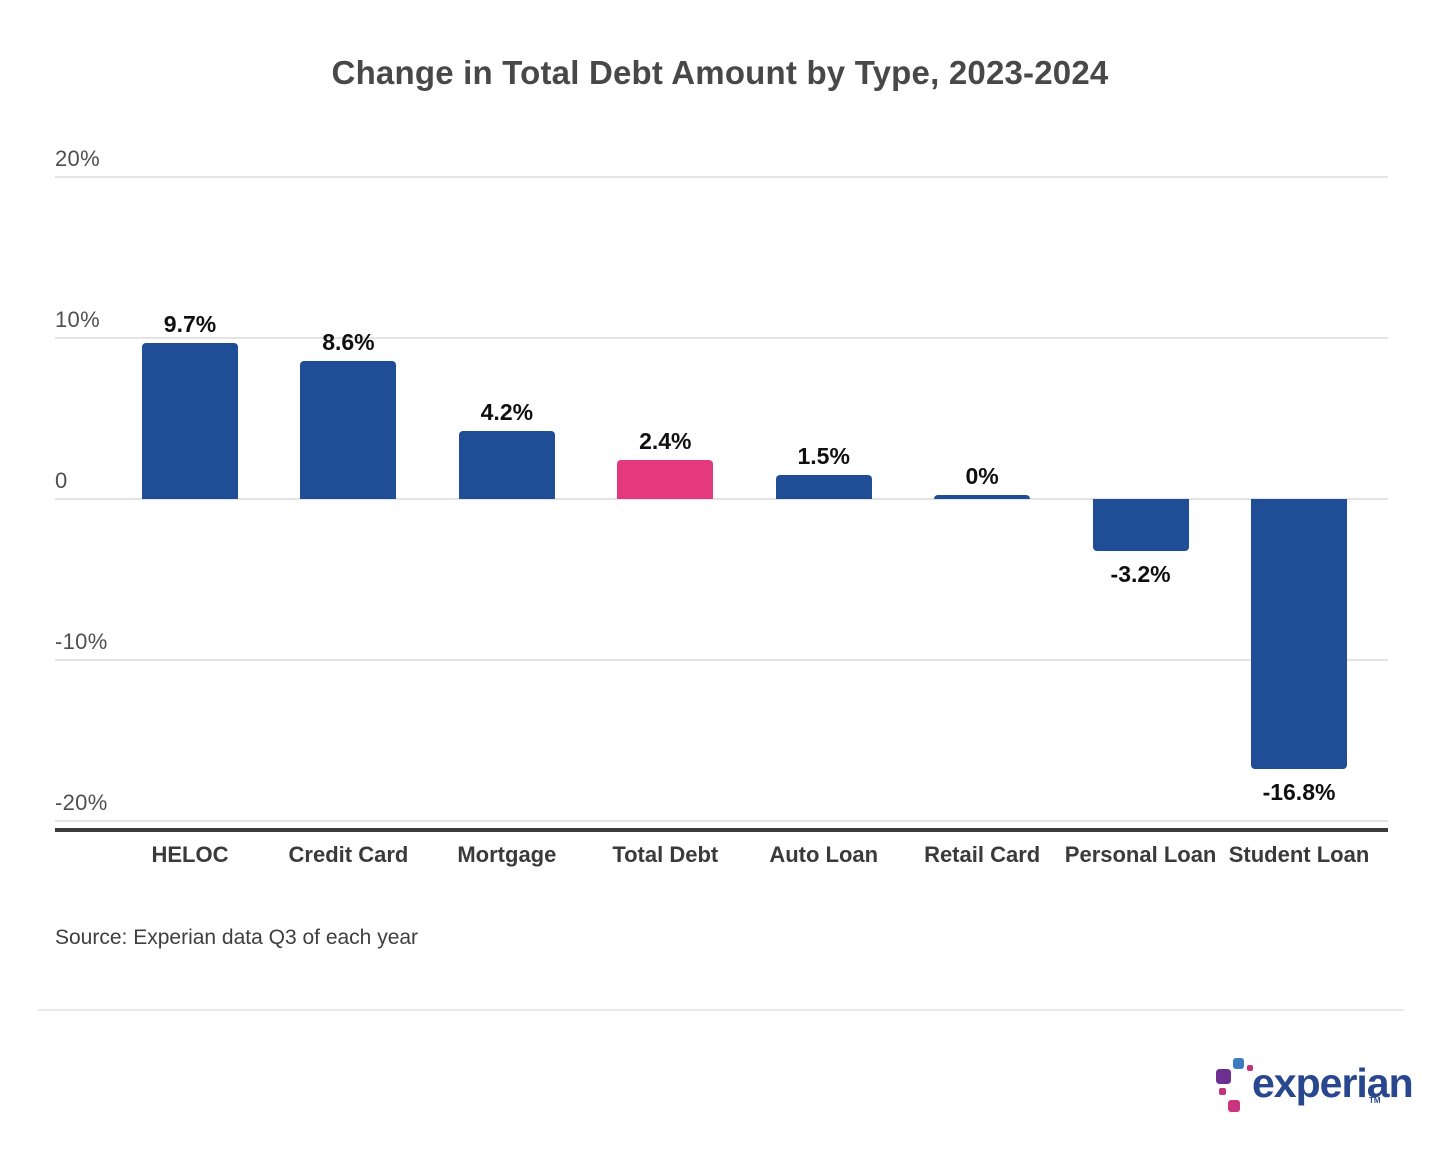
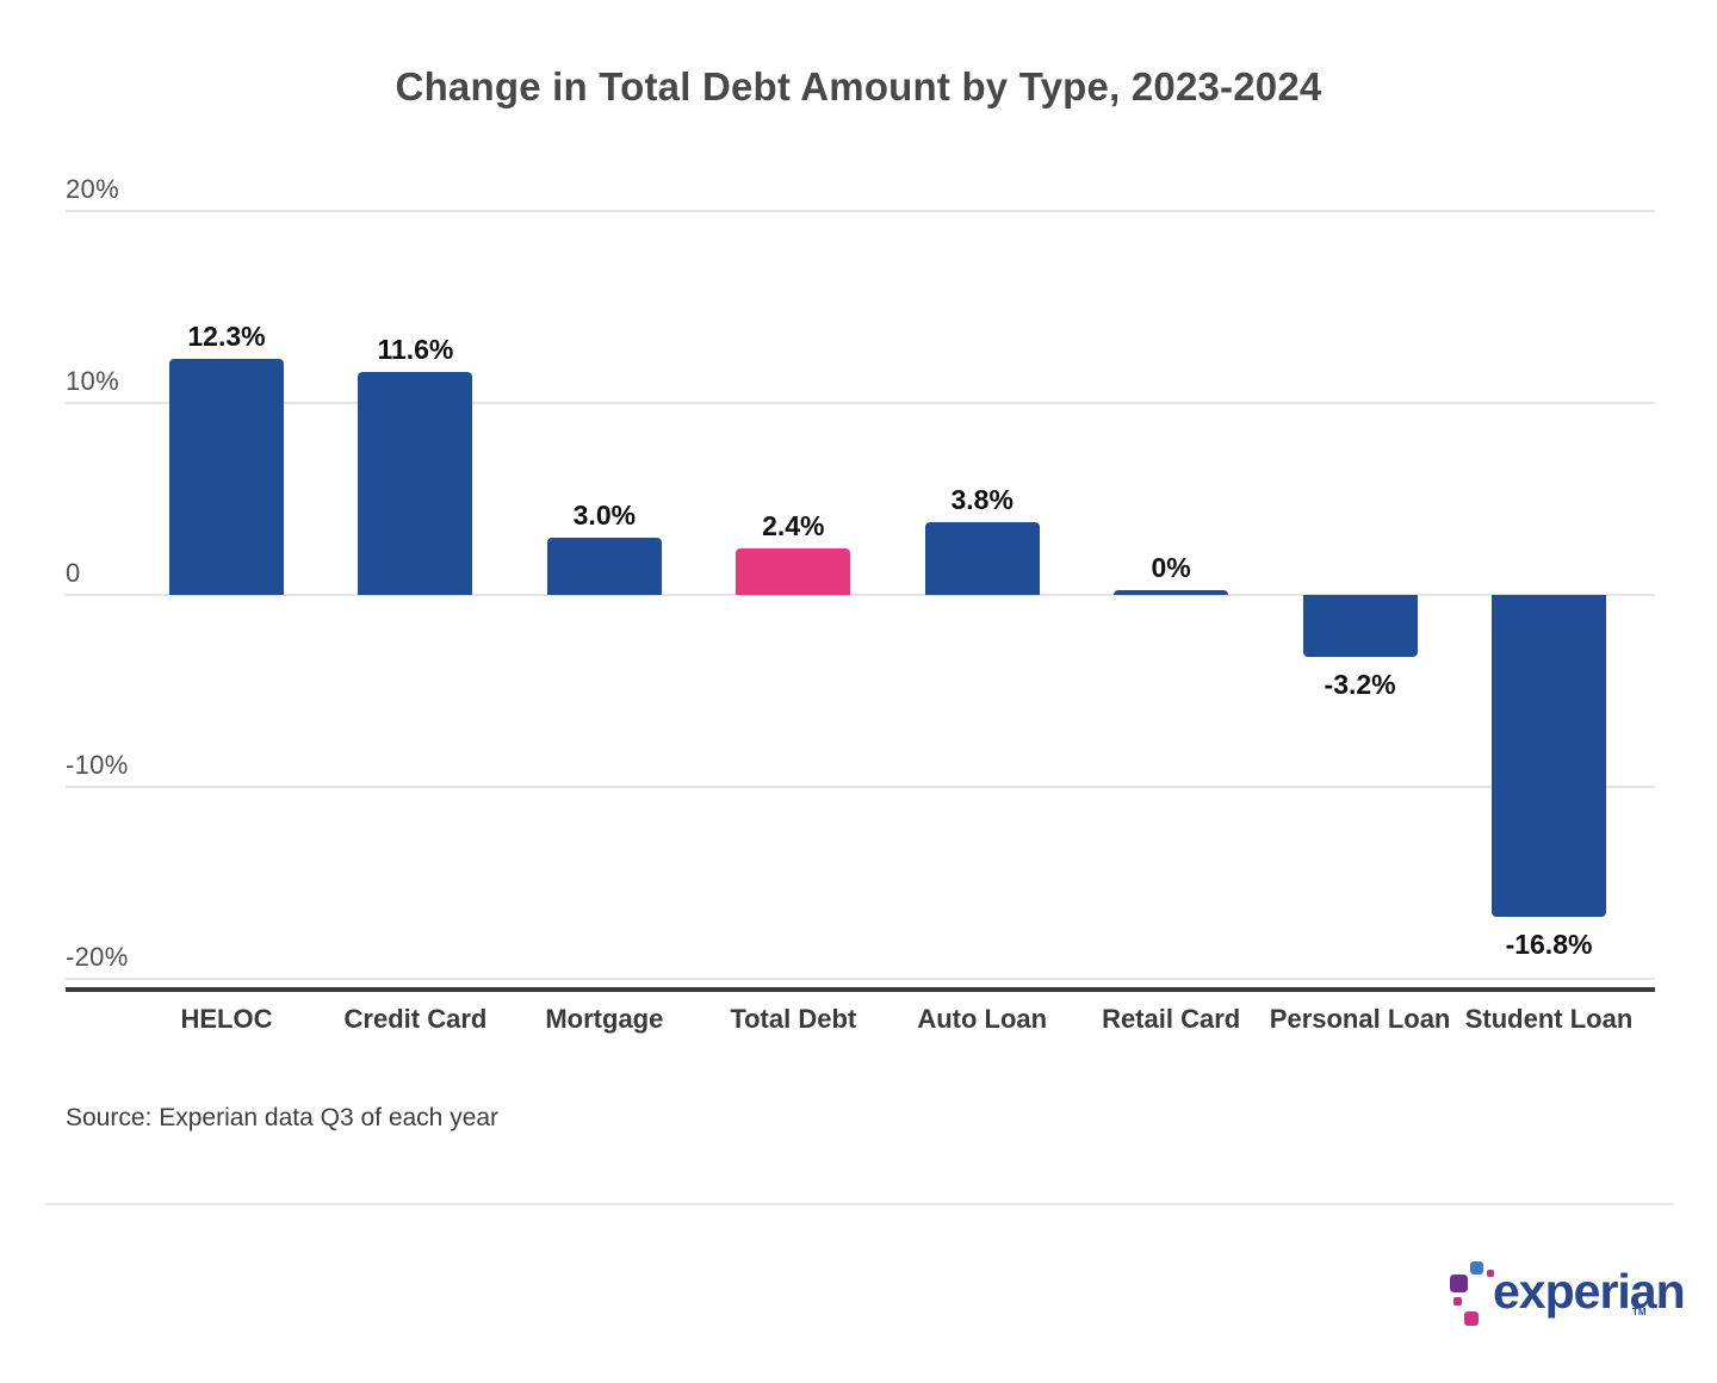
HELOC: 9.7% -> 12.3%
Credit Card: 8.6% -> 11.6%
Mortgage: 4.2% -> 3.0%
Auto Loan: 1.5% -> 3.8%
